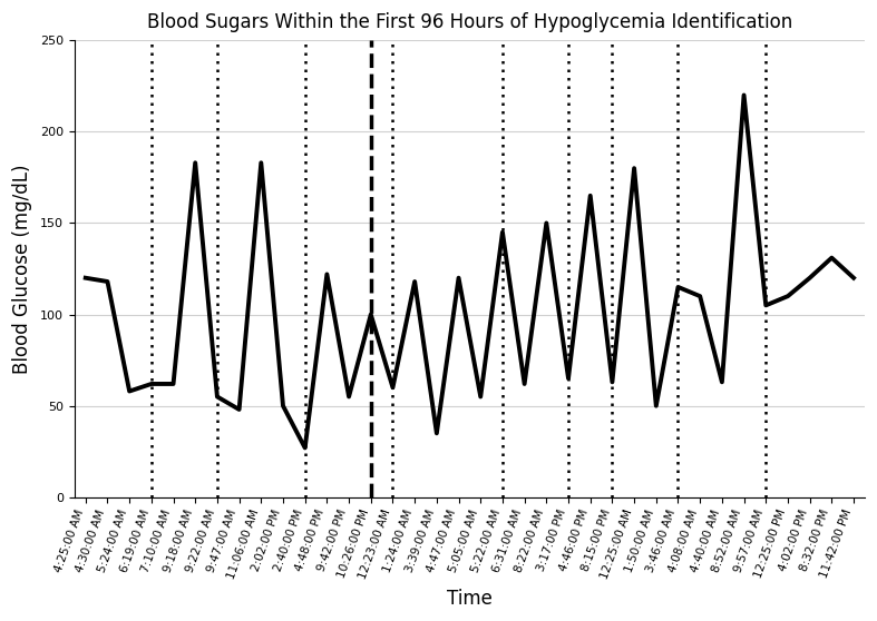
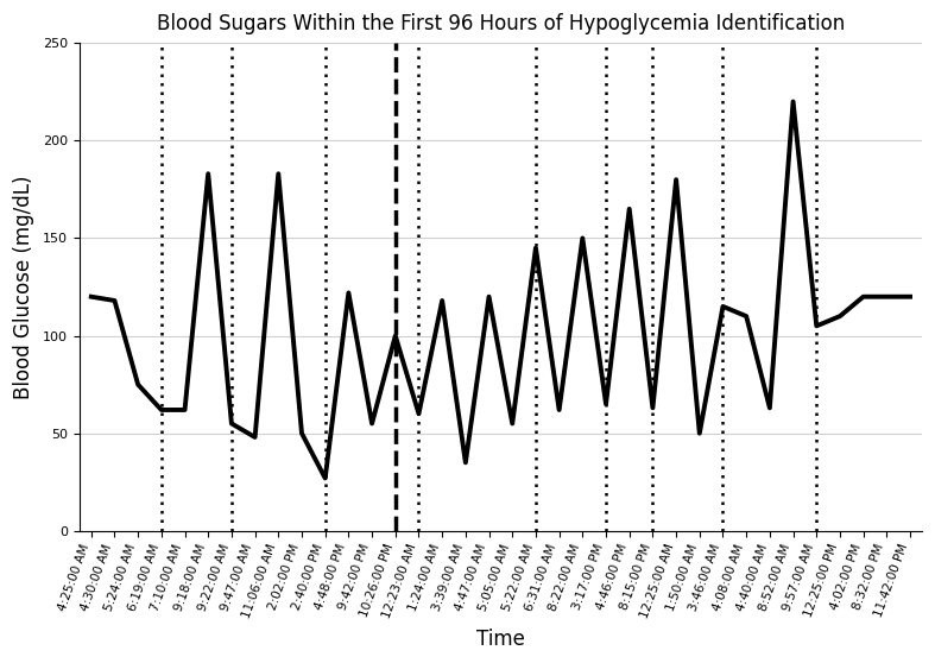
5:24:00 AM: 58 -> 75
8:32:00 PM: 131 -> 120
